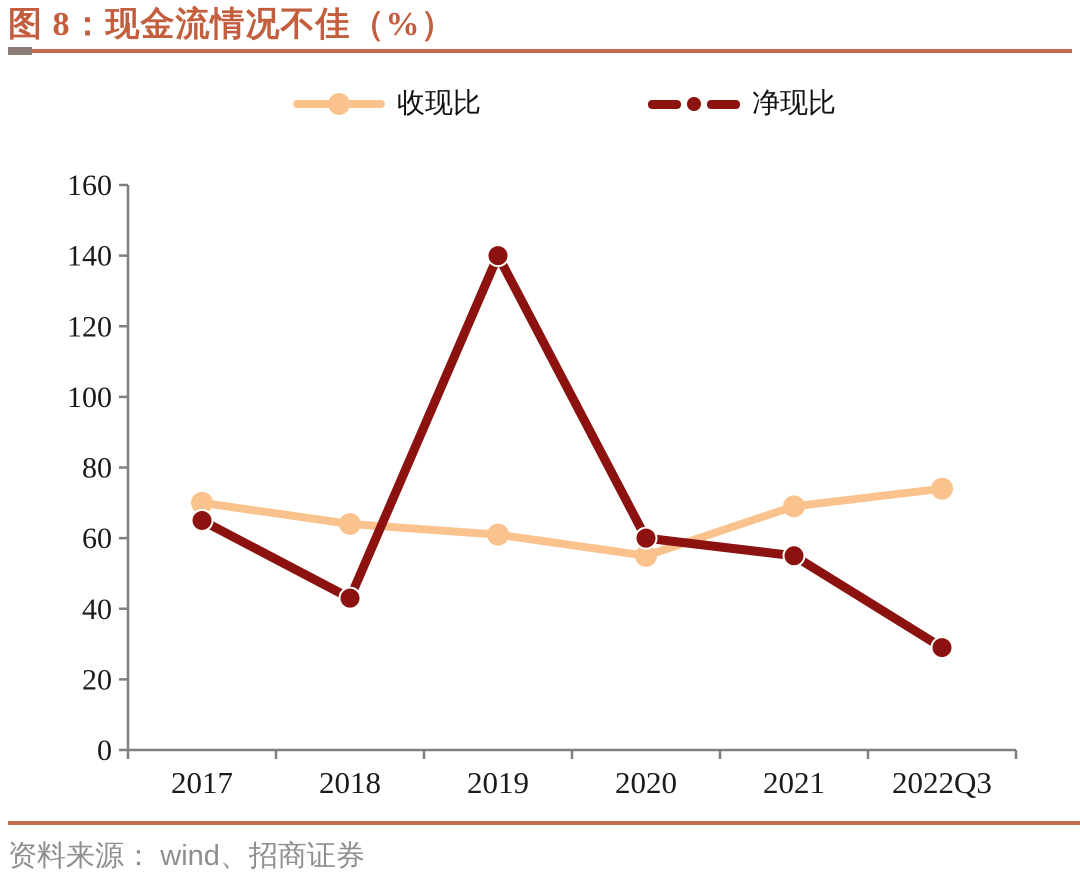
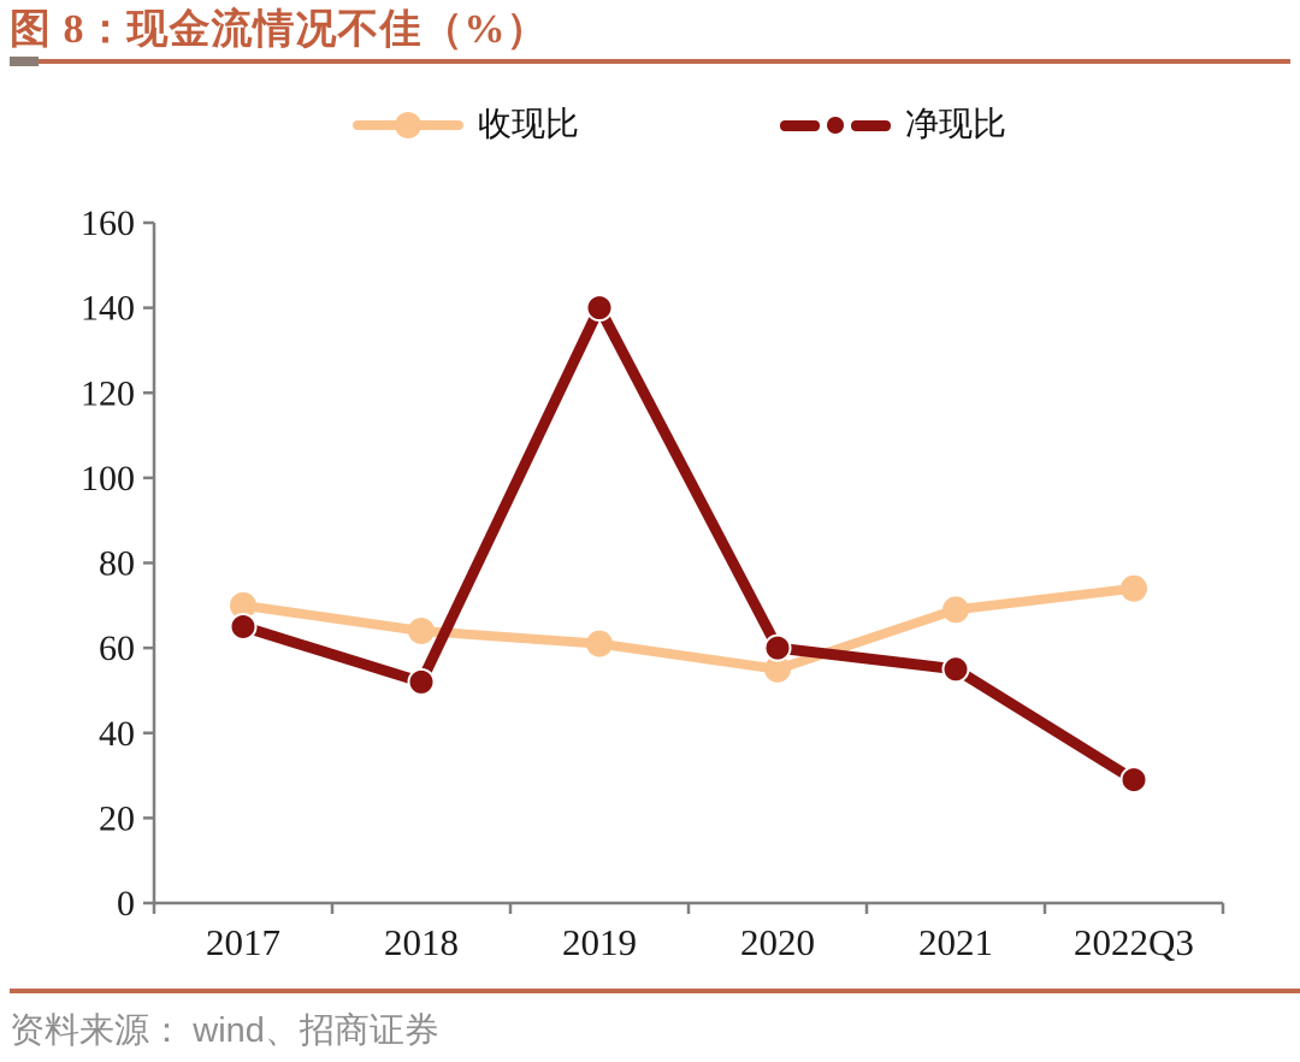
净现比/2018: 43 -> 52
